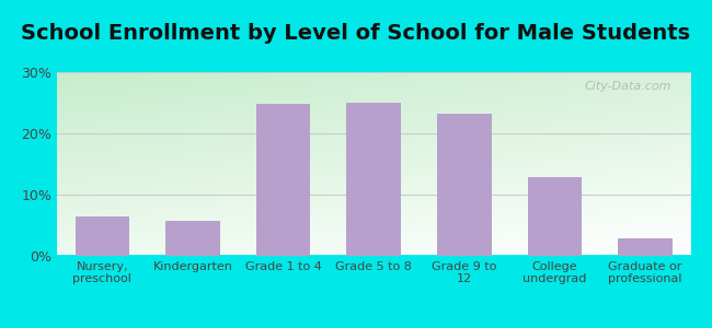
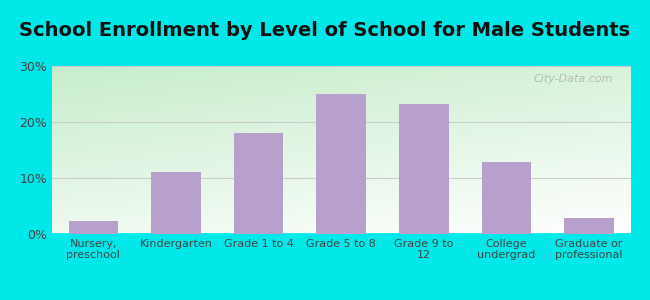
Nursery, preschool: 6.5% -> 2.4%
Kindergarten: 5.8% -> 11.0%
Grade 1 to 4: 24.8% -> 18.0%
